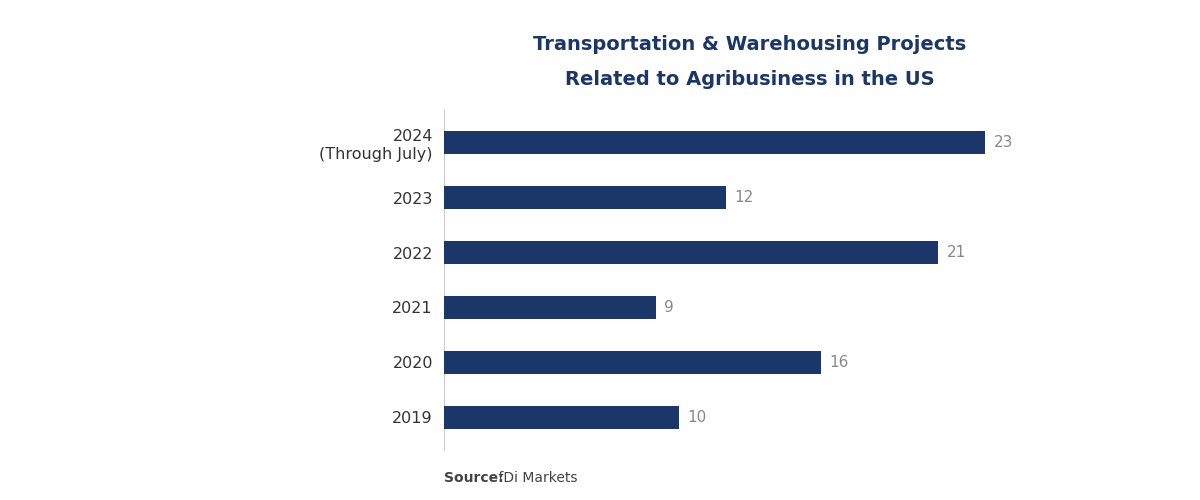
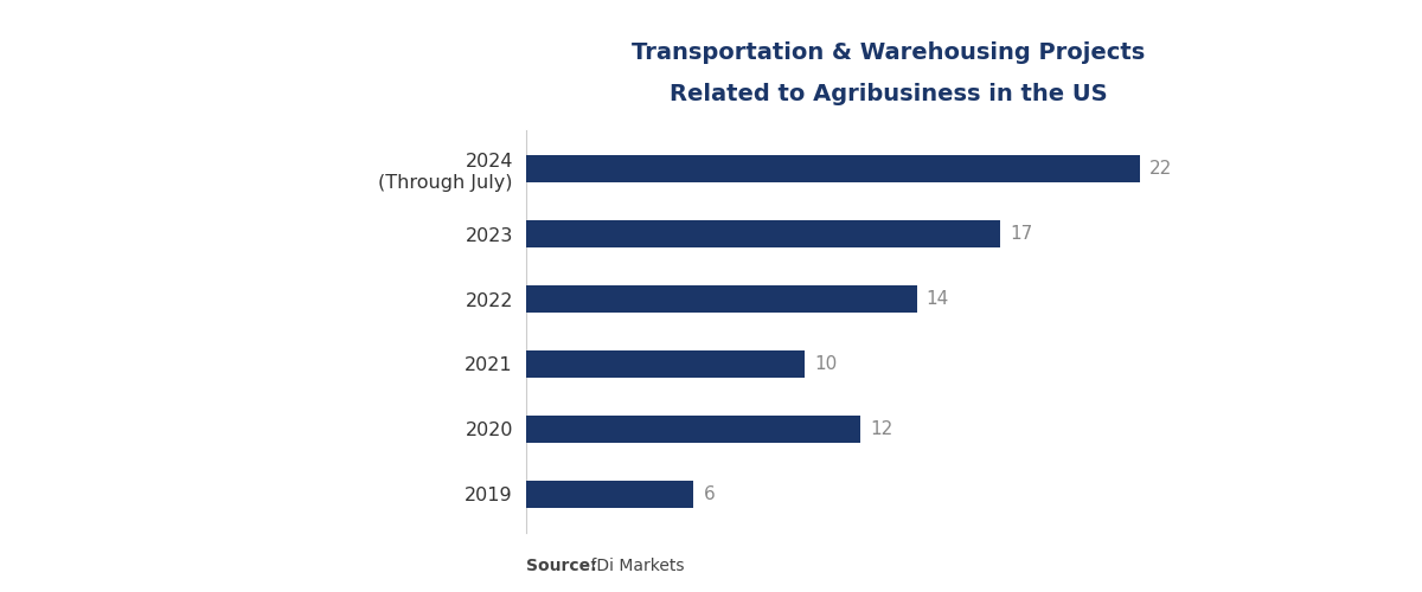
2024 (Through July): 23 -> 22
2023: 12 -> 17
2022: 21 -> 14
2021: 9 -> 10
2020: 16 -> 12
2019: 10 -> 6
